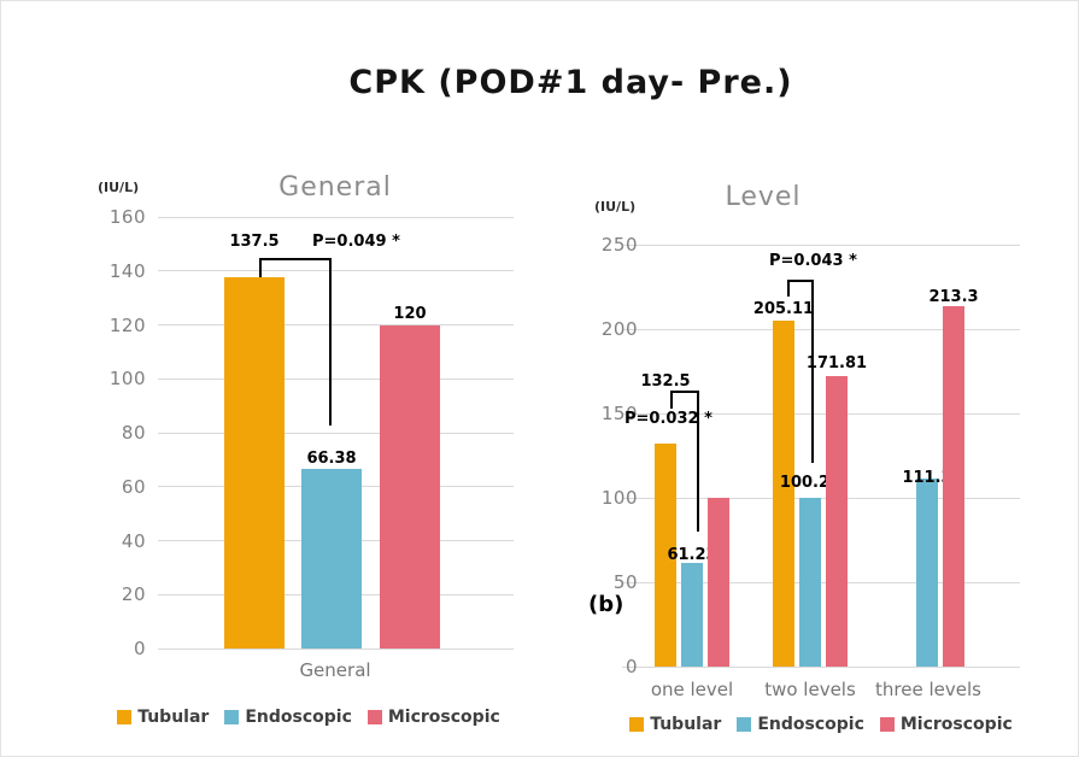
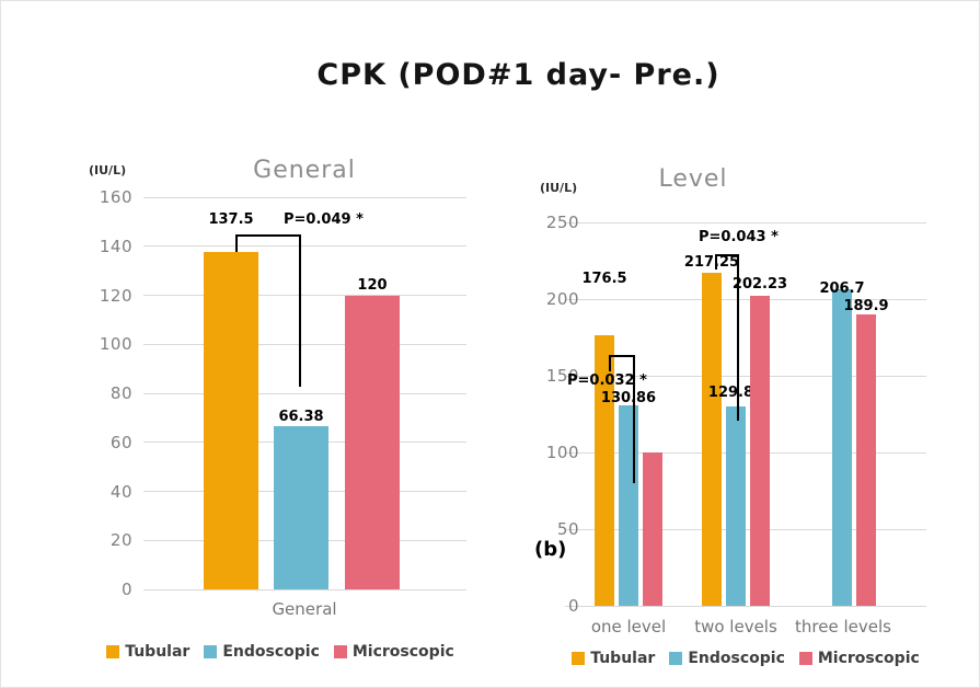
Level/Tubular/one level: 132.5 -> 176.5
Level/Endoscopic/one level: 61.23 -> 130.86
Level/Tubular/two levels: 205.11 -> 217.25
Level/Endoscopic/two levels: 100.23 -> 129.85
Level/Microscopic/two levels: 171.81 -> 202.23
Level/Endoscopic/three levels: 111.3 -> 206.7
Level/Microscopic/three levels: 213.3 -> 189.9
